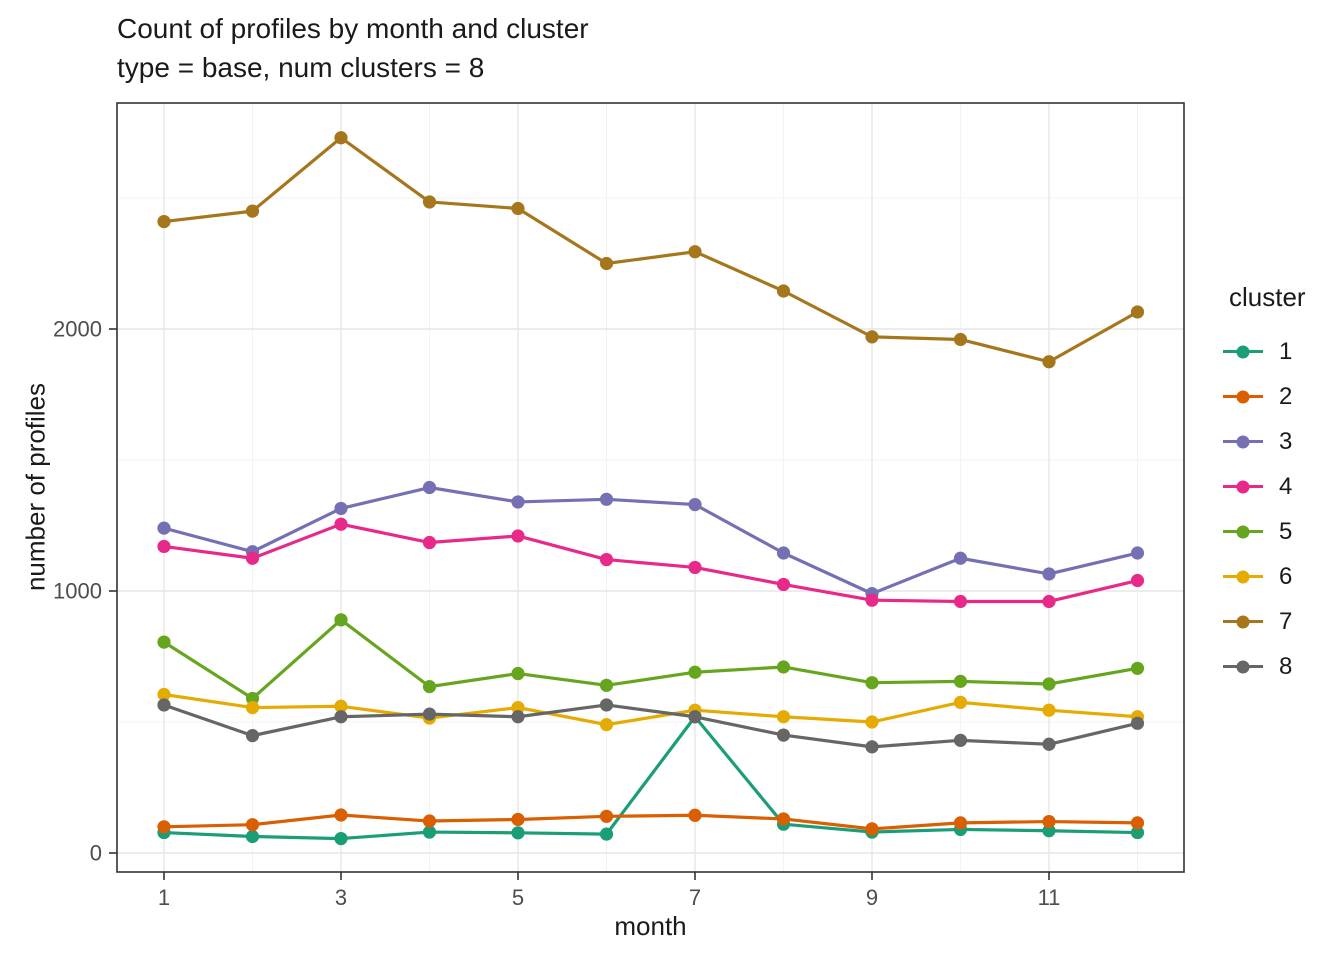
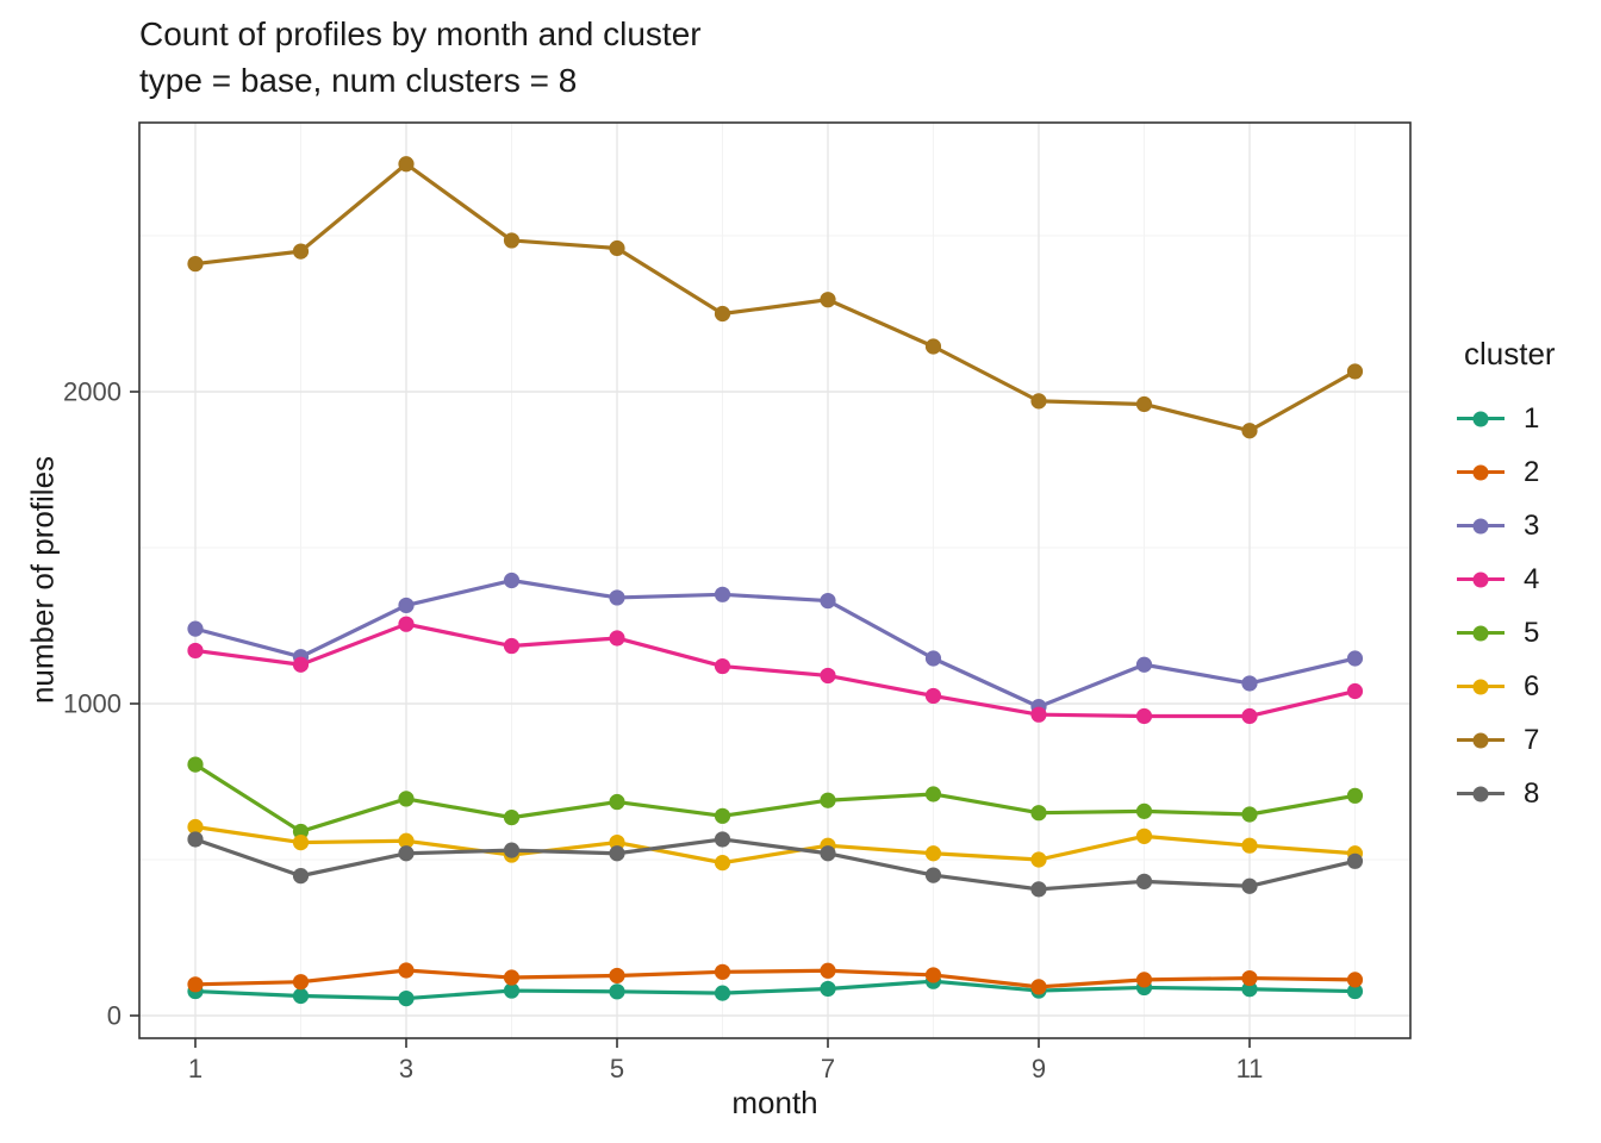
5/3: 890 -> 700
1/7: 520 -> 90
